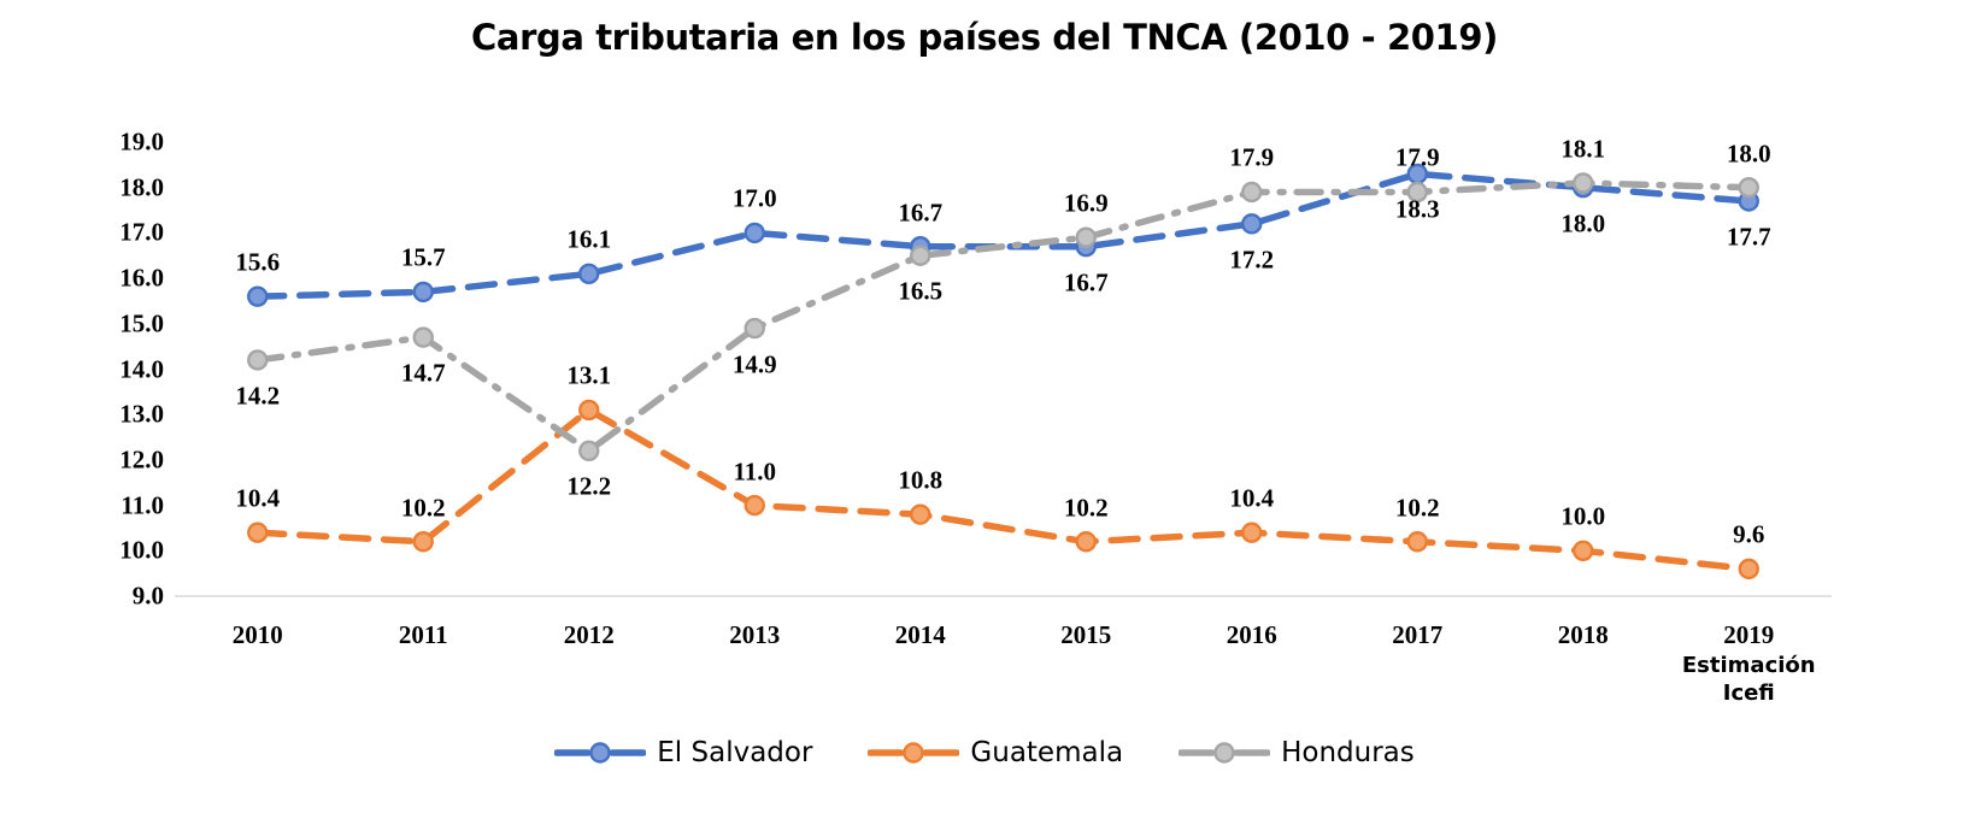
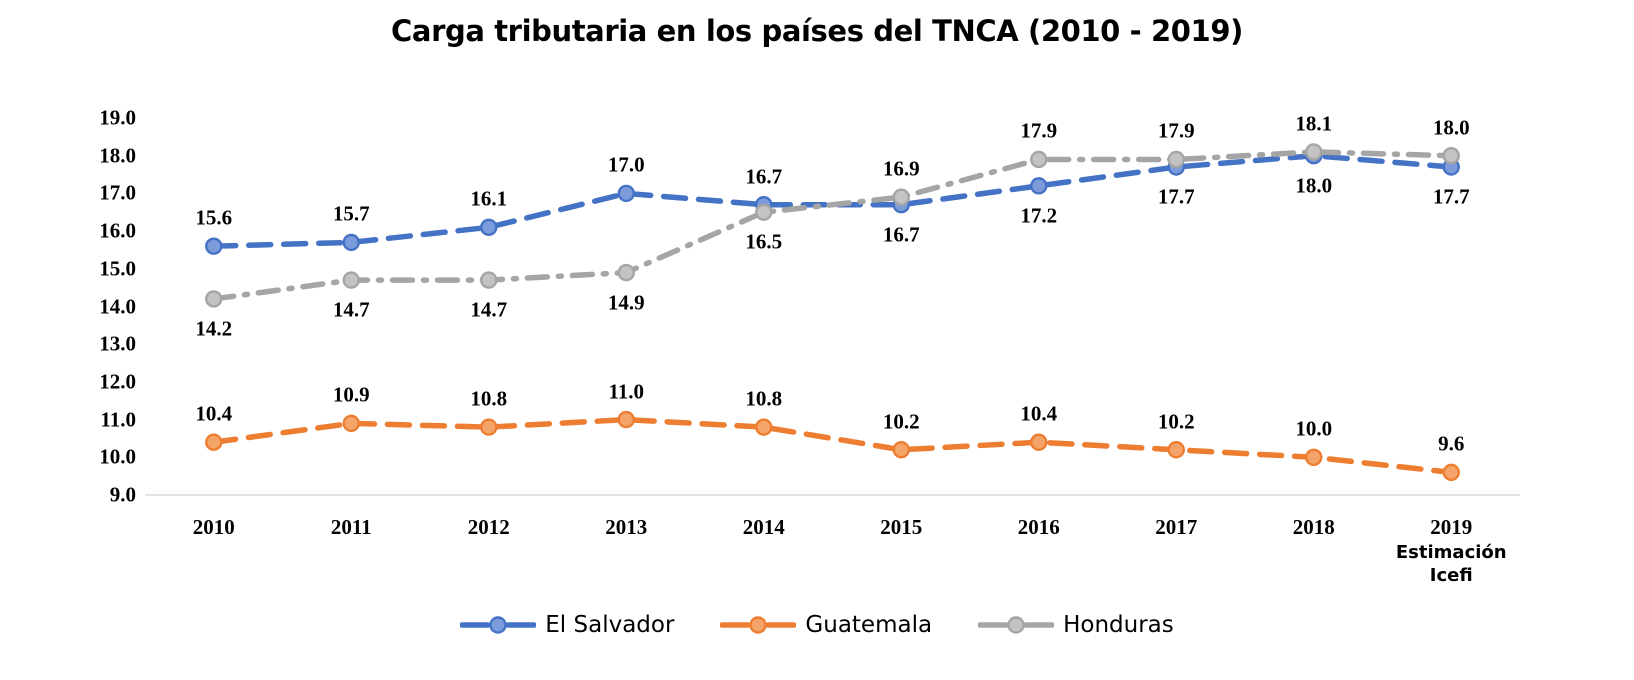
Guatemala/2011: 10.2 -> 10.9
Guatemala/2012: 13.1 -> 10.8
Honduras/2012: 12.2 -> 14.7
El Salvador/2017: 18.3 -> 17.7
